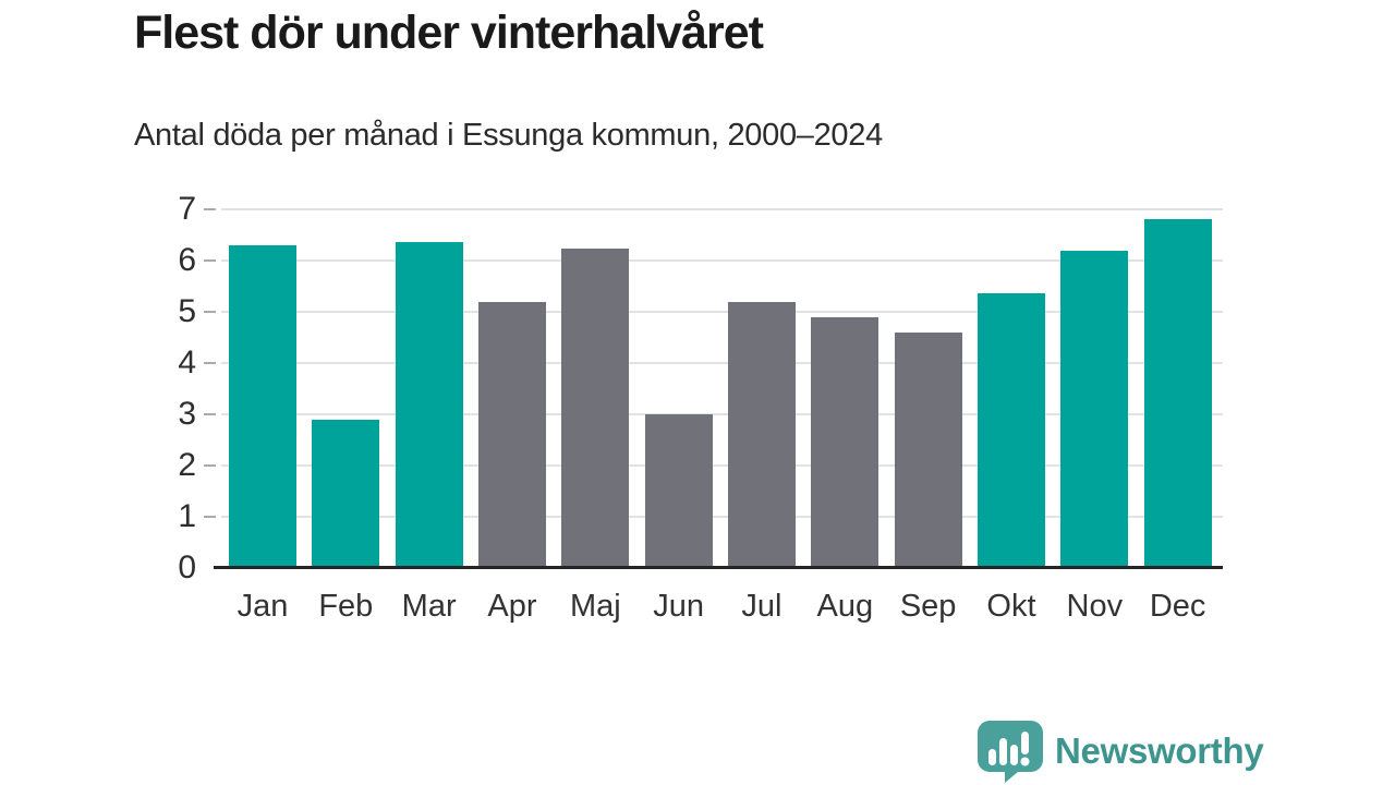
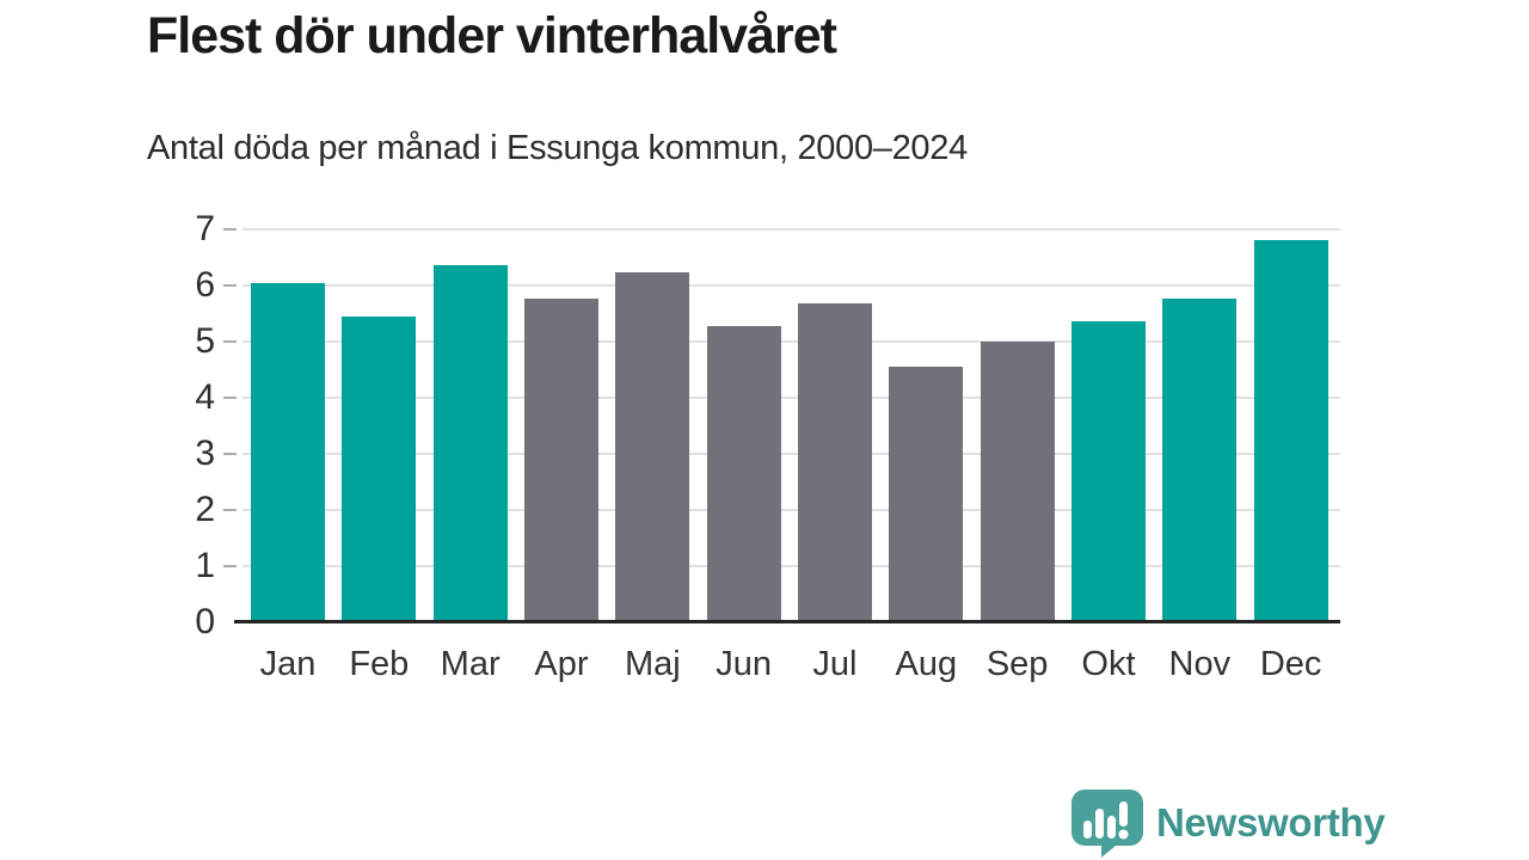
Jan: 6.3 -> 6.0
Feb: 2.9 -> 5.4
Apr: 5.2 -> 5.8
Jun: 3.0 -> 5.3
Jul: 5.2 -> 5.7
Aug: 4.9 -> 4.6
Sep: 4.6 -> 5.0
Nov: 6.2 -> 5.8
